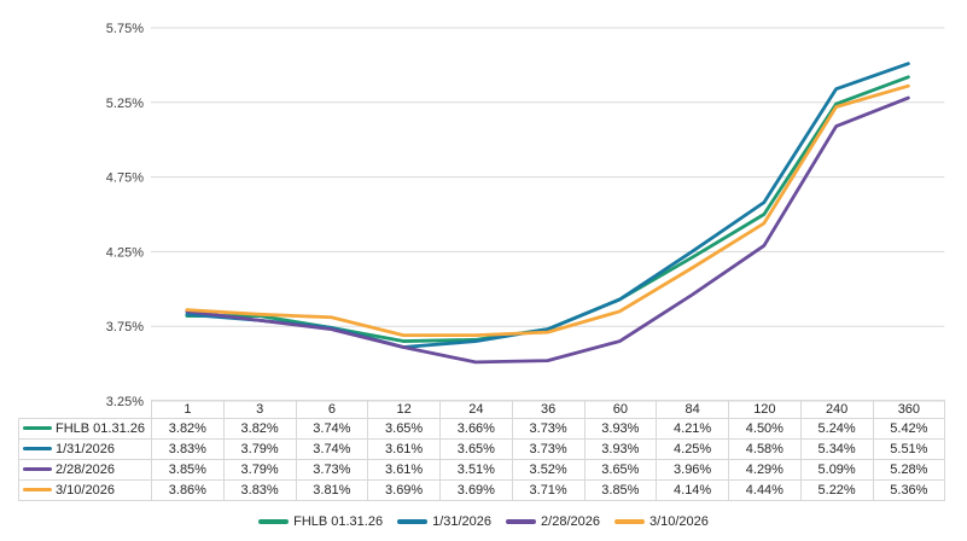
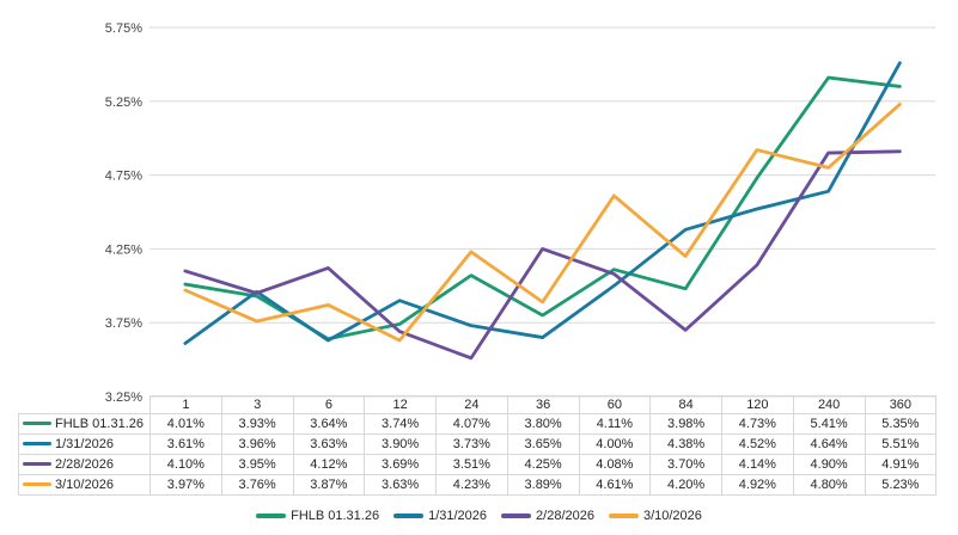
FHLB 01.31.26/1: 3.82% -> 4.01%
1/31/2026/1: 3.83% -> 3.61%
2/28/2026/1: 3.85% -> 4.10%
3/10/2026/1: 3.86% -> 3.97%
FHLB 01.31.26/3: 3.82% -> 3.93%
1/31/2026/3: 3.79% -> 3.96%
2/28/2026/3: 3.79% -> 3.95%
3/10/2026/3: 3.83% -> 3.76%
FHLB 01.31.26/6: 3.74% -> 3.64%
1/31/2026/6: 3.74% -> 3.63%
2/28/2026/6: 3.73% -> 4.12%
3/10/2026/6: 3.81% -> 3.87%
FHLB 01.31.26/12: 3.65% -> 3.74%
1/31/2026/12: 3.61% -> 3.90%
2/28/2026/12: 3.61% -> 3.69%
3/10/2026/12: 3.69% -> 3.63%
FHLB 01.31.26/24: 3.66% -> 4.07%
1/31/2026/24: 3.65% -> 3.73%
3/10/2026/24: 3.69% -> 4.23%
FHLB 01.31.26/36: 3.73% -> 3.80%
1/31/2026/36: 3.73% -> 3.65%
2/28/2026/36: 3.52% -> 4.25%
3/10/2026/36: 3.71% -> 3.89%
FHLB 01.31.26/60: 3.93% -> 4.11%
1/31/2026/60: 3.93% -> 4.00%
2/28/2026/60: 3.65% -> 4.08%
3/10/2026/60: 3.85% -> 4.61%
FHLB 01.31.26/84: 4.21% -> 3.98%
1/31/2026/84: 4.25% -> 4.38%
2/28/2026/84: 3.96% -> 3.70%
3/10/2026/84: 4.14% -> 4.20%
FHLB 01.31.26/120: 4.50% -> 4.73%
1/31/2026/120: 4.58% -> 4.52%
2/28/2026/120: 4.29% -> 4.14%
3/10/2026/120: 4.44% -> 4.92%
FHLB 01.31.26/240: 5.24% -> 5.41%
1/31/2026/240: 5.34% -> 4.64%
2/28/2026/240: 5.09% -> 4.90%
3/10/2026/240: 5.22% -> 4.80%
FHLB 01.31.26/360: 5.42% -> 5.35%
2/28/2026/360: 5.28% -> 4.91%
3/10/2026/360: 5.36% -> 5.23%
